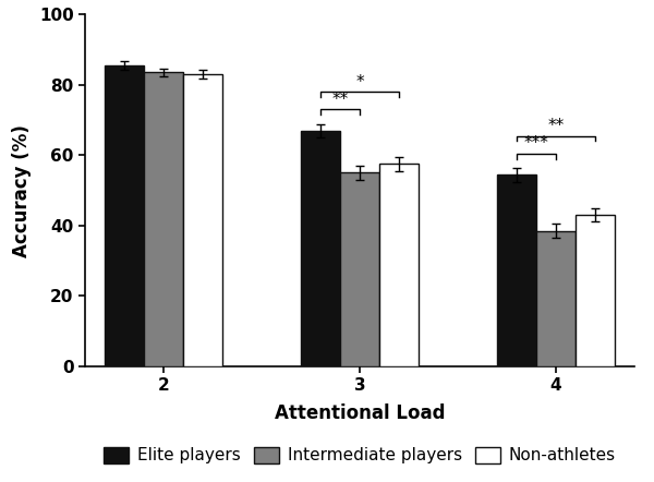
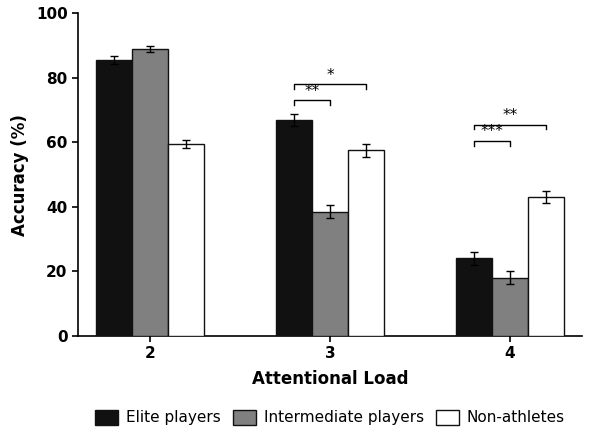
Intermediate players/2: 83.5 -> 89.0
Non-athletes/2: 83.0 -> 59.5
Intermediate players/3: 55.0 -> 38.5
Elite players/4: 54.5 -> 24.0
Intermediate players/4: 38.5 -> 18.0
